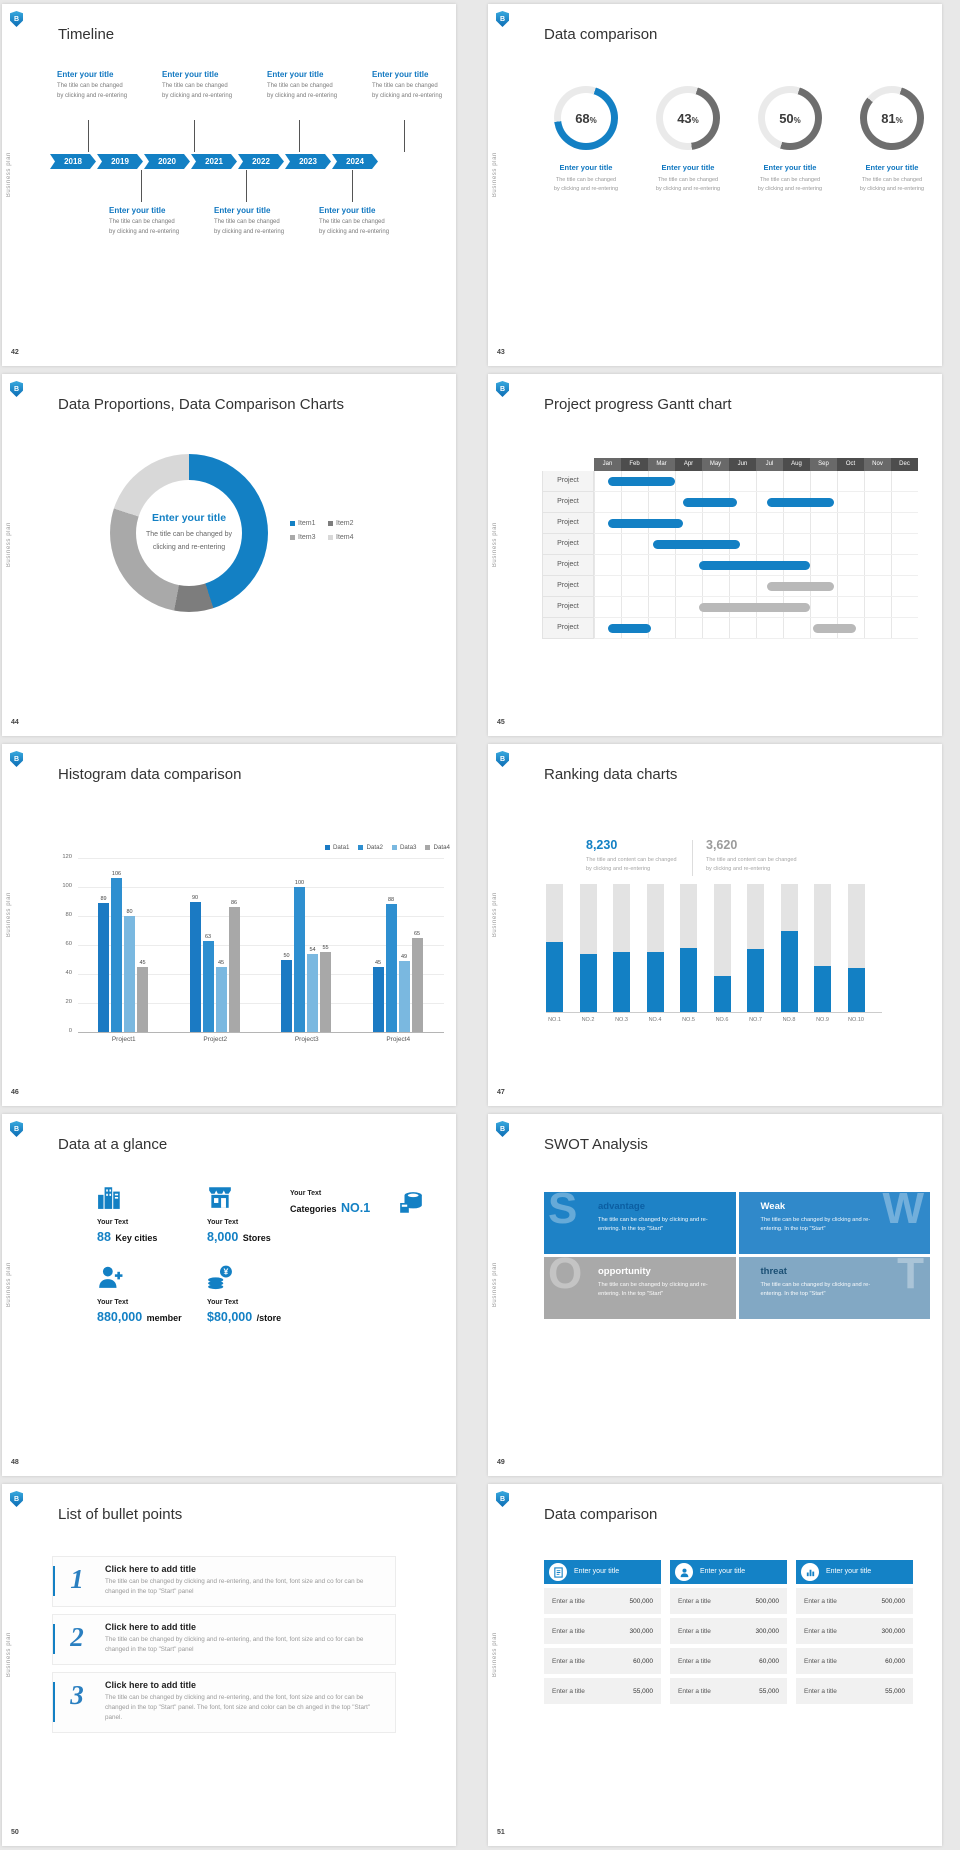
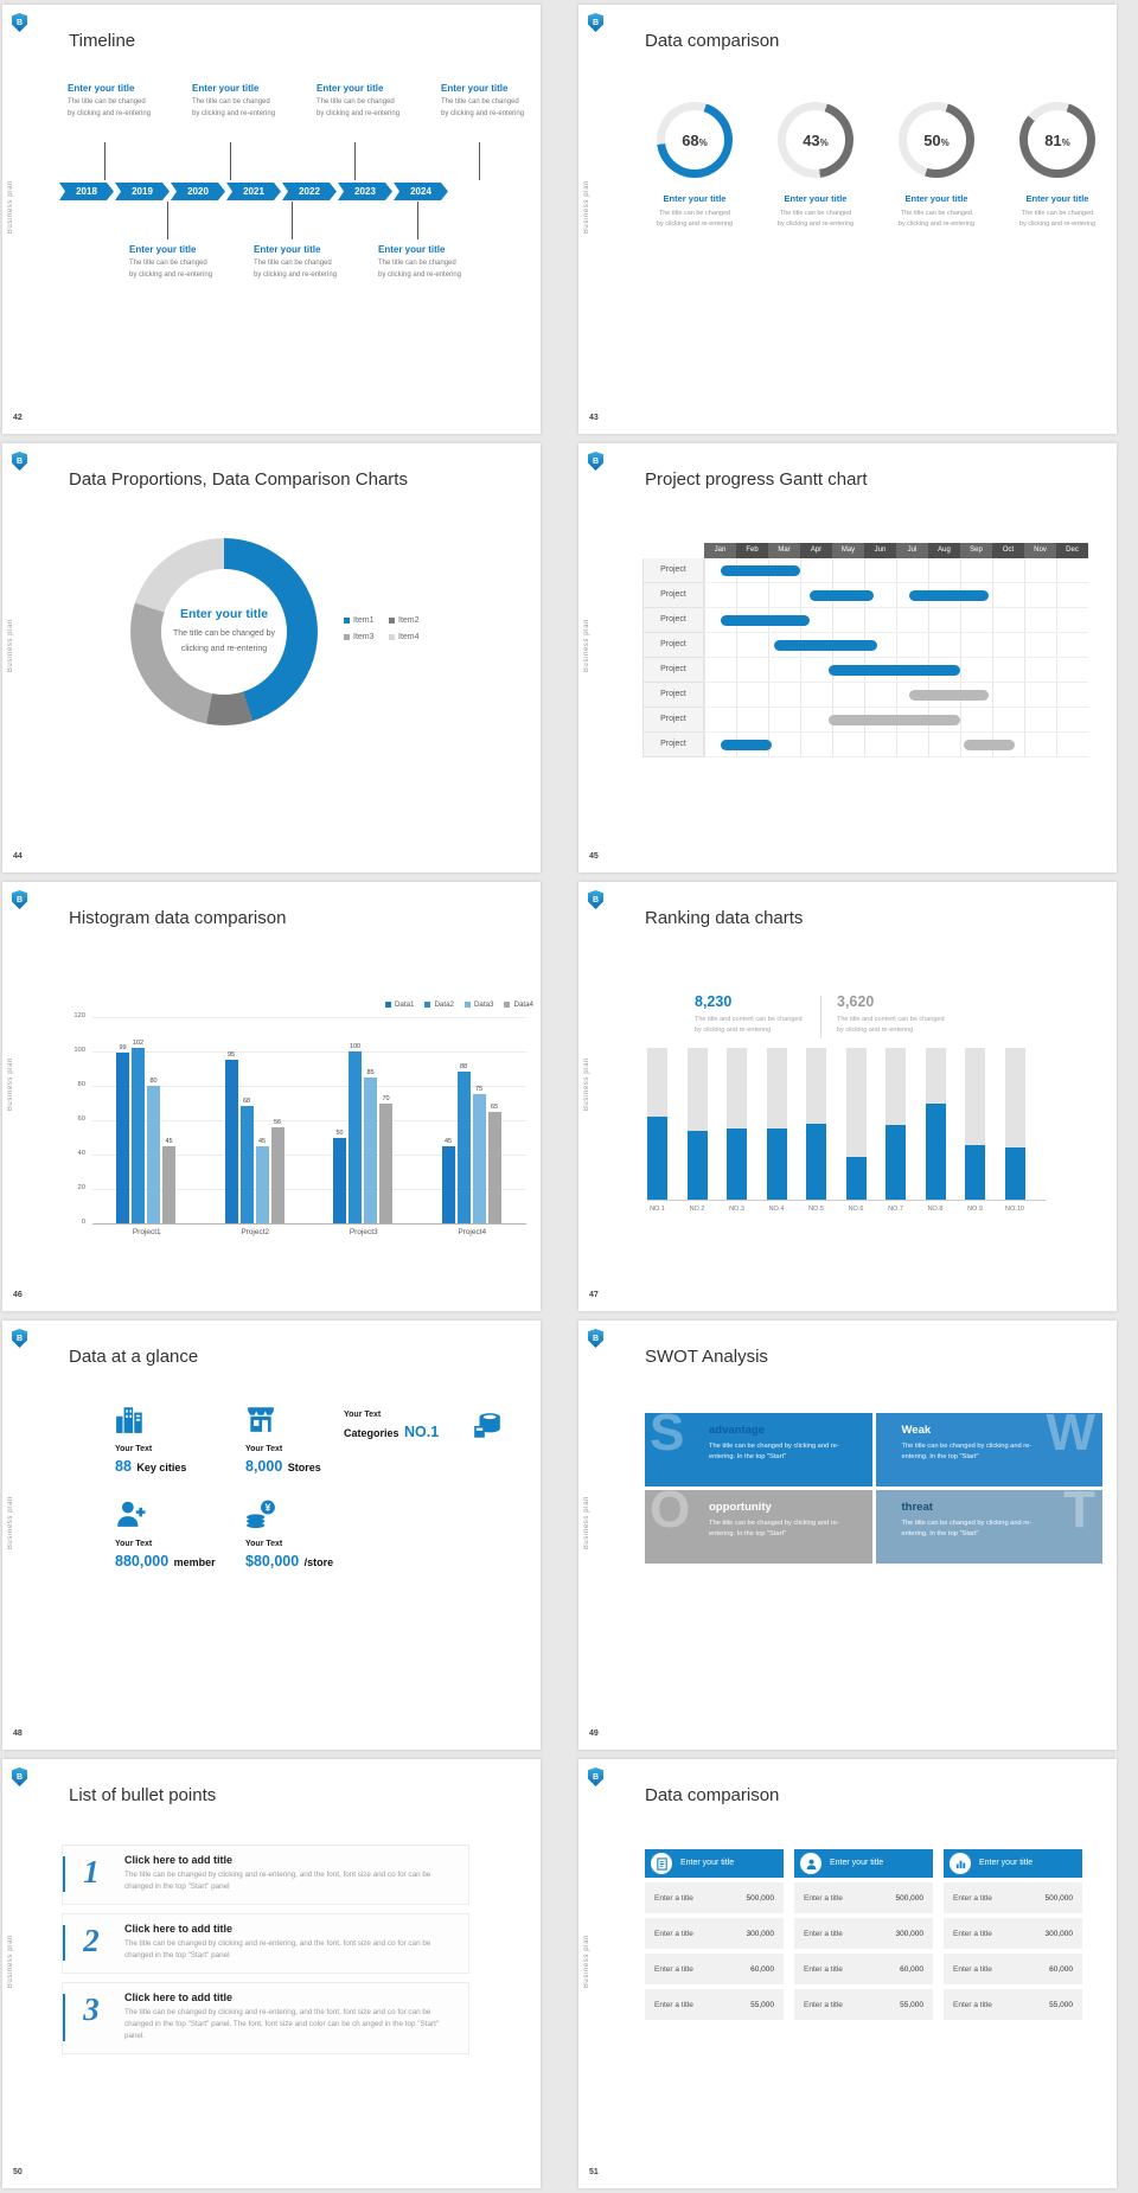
Histogram data comparison/Data1/Project1: 89 -> 99
Histogram data comparison/Data2/Project1: 106 -> 102
Histogram data comparison/Data1/Project2: 90 -> 95
Histogram data comparison/Data2/Project2: 63 -> 68
Histogram data comparison/Data4/Project2: 86 -> 56
Histogram data comparison/Data3/Project3: 54 -> 85
Histogram data comparison/Data4/Project3: 55 -> 70
Histogram data comparison/Data3/Project4: 49 -> 75
